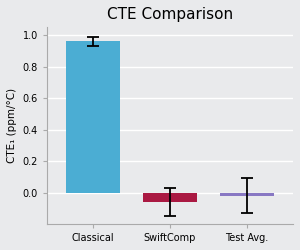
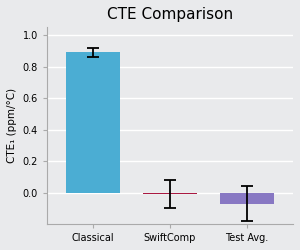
Classical: 0.96 -> 0.89
SwiftComp: -0.06 -> -0.01
Test Avg.: -0.02 -> -0.07
